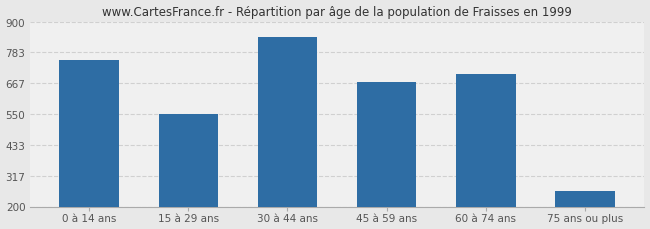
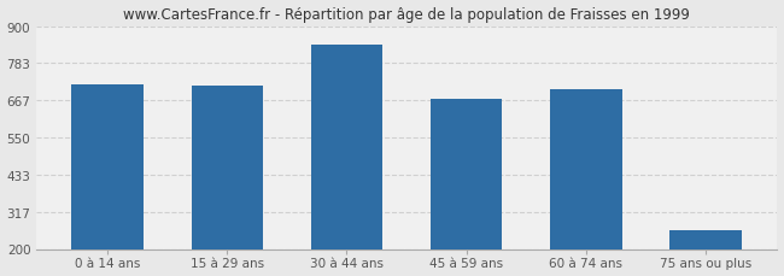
0 à 14 ans: 755 -> 718
15 à 29 ans: 550 -> 713
